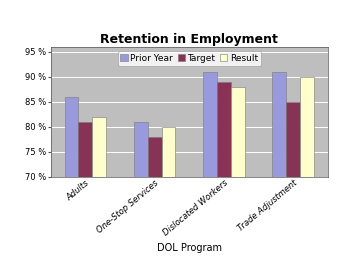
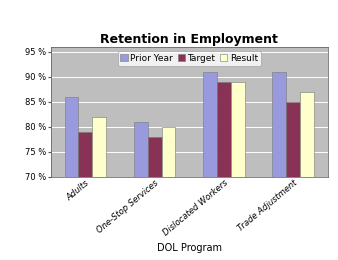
Target/Adults: 81 % -> 79 %
Result/Dislocated Workers: 88 % -> 89 %
Result/Trade Adjustment: 90 % -> 87 %
